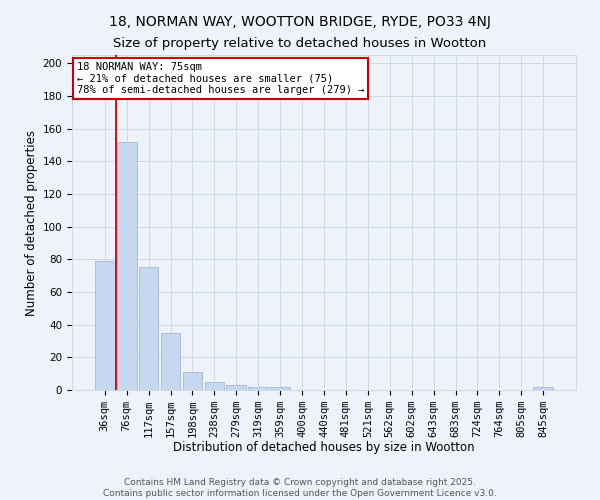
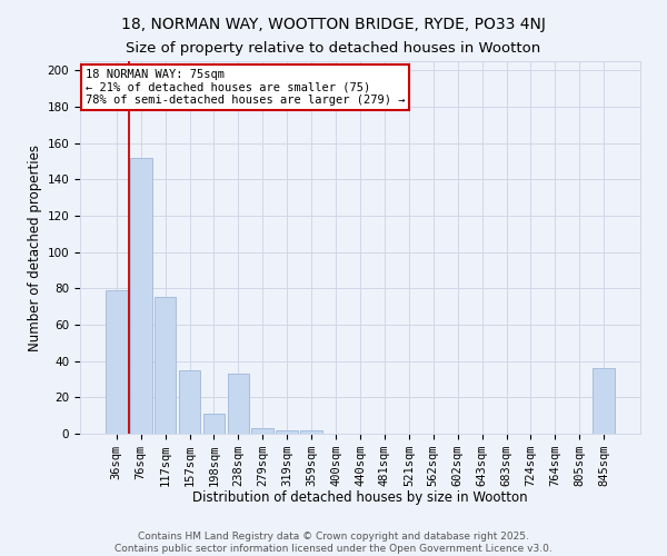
238sqm: 5 -> 33
845sqm: 2 -> 36
